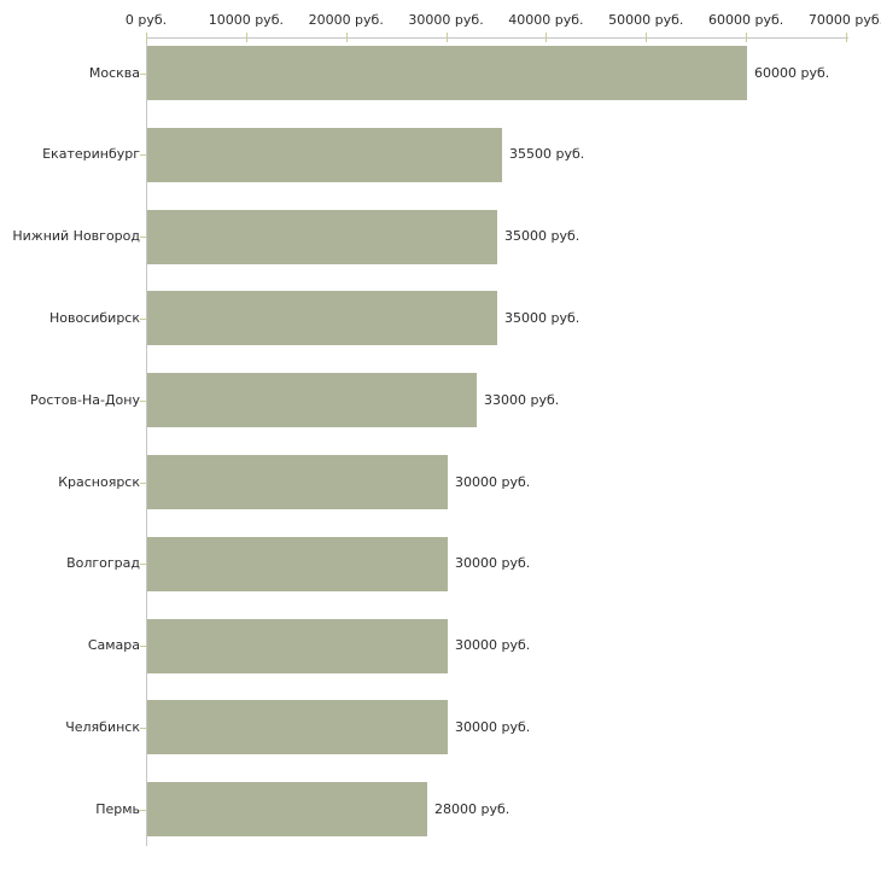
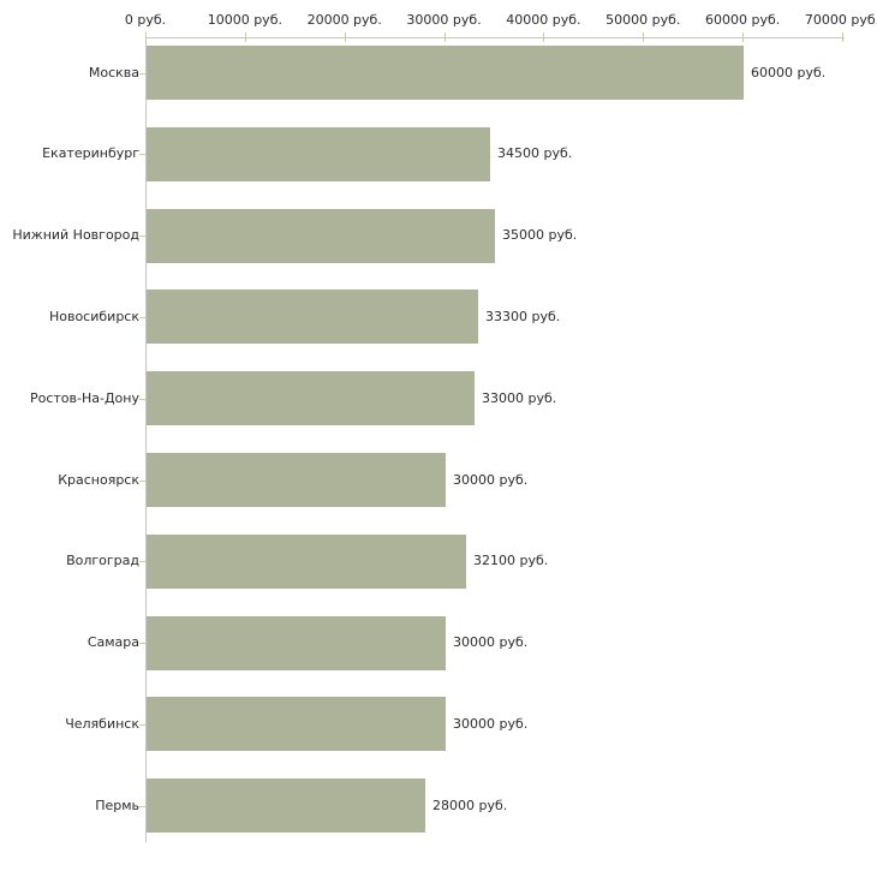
Екатеринбург: 35500 -> 34500
Новосибирск: 35000 -> 33300
Волгоград: 30000 -> 32100
